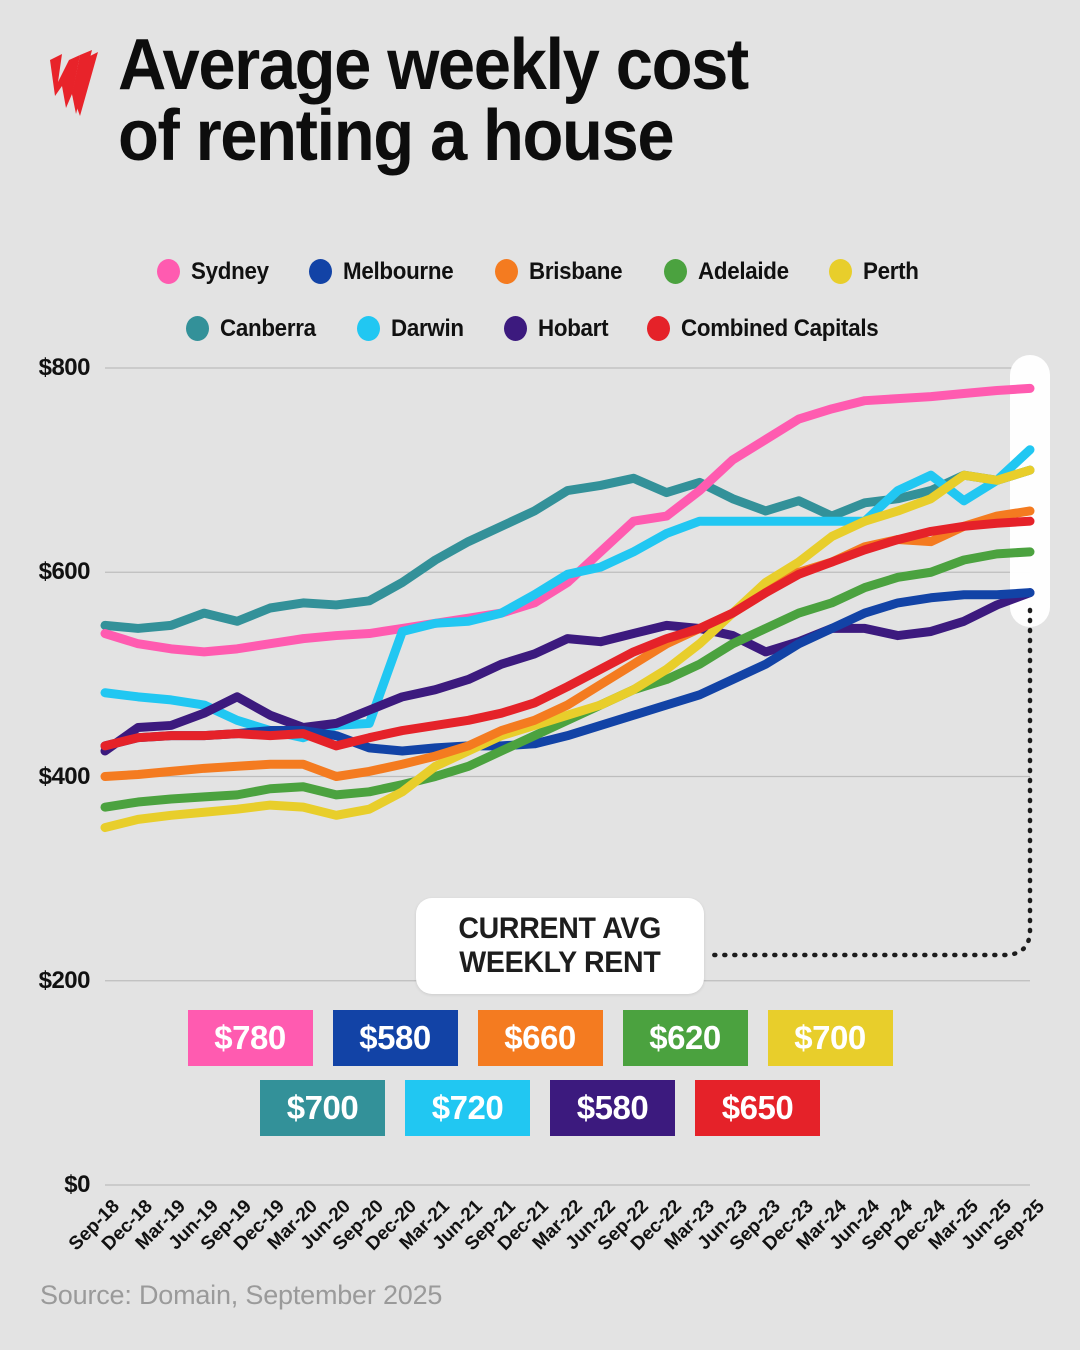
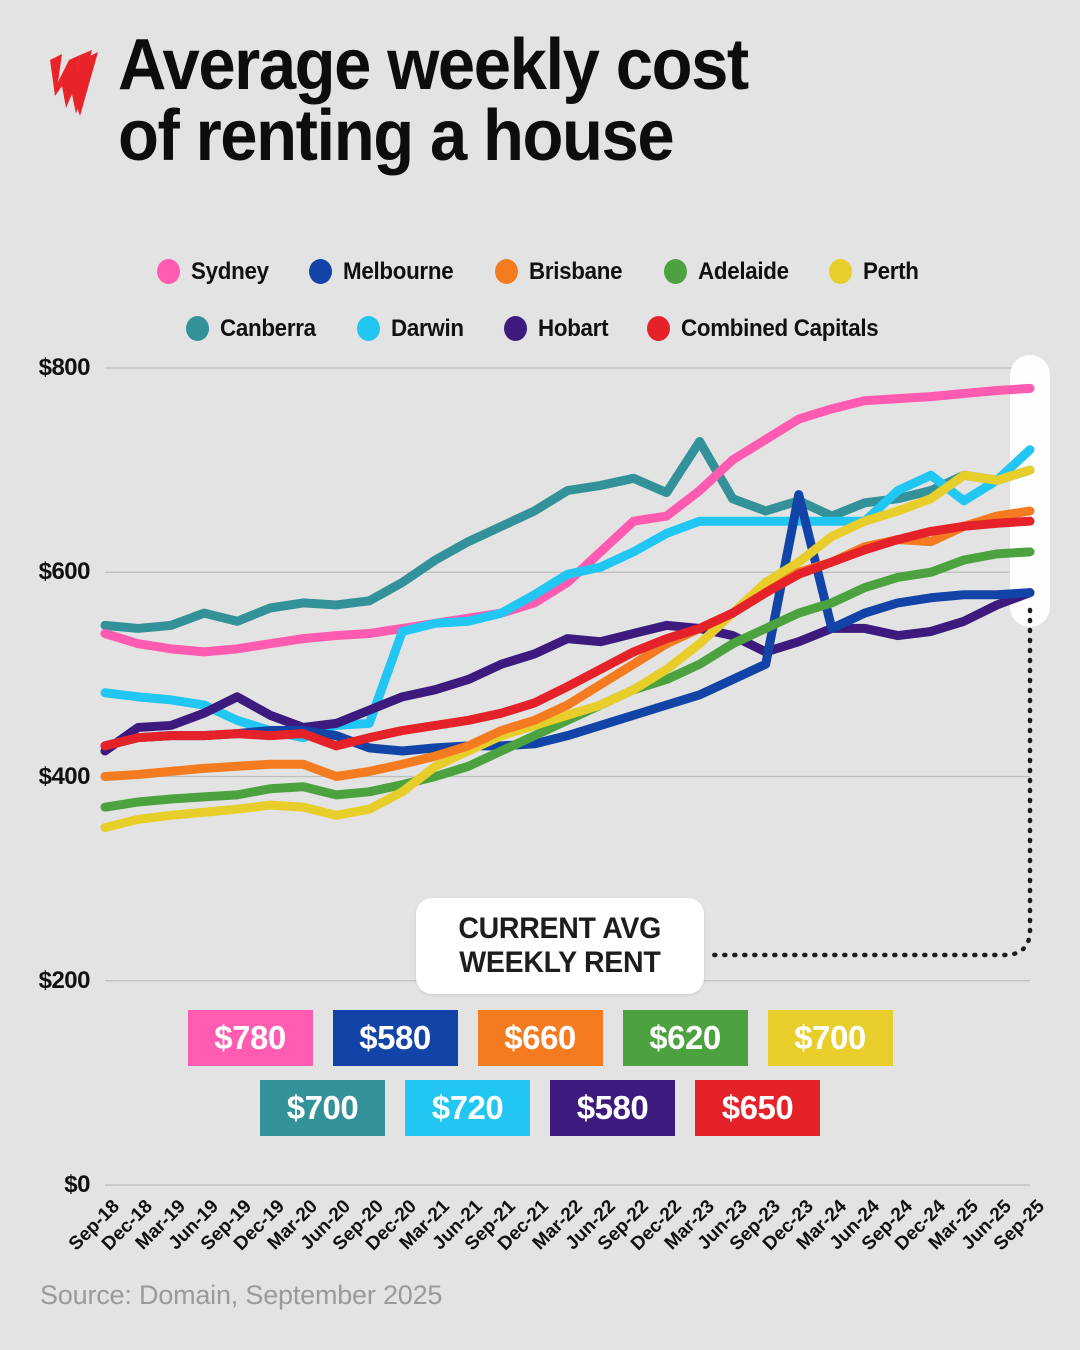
Canberra/Mar-23: $688 -> $728
Melbourne/Dec-23: $530 -> $676
